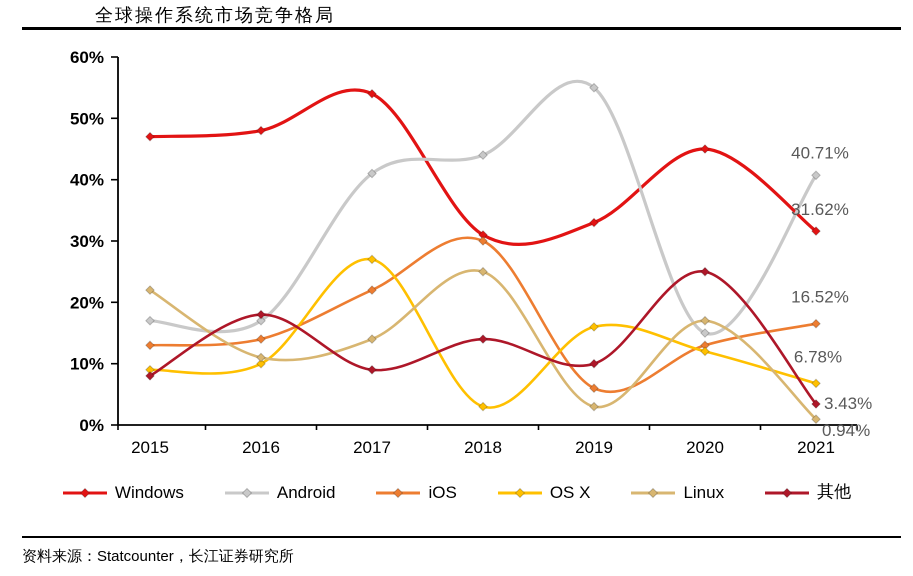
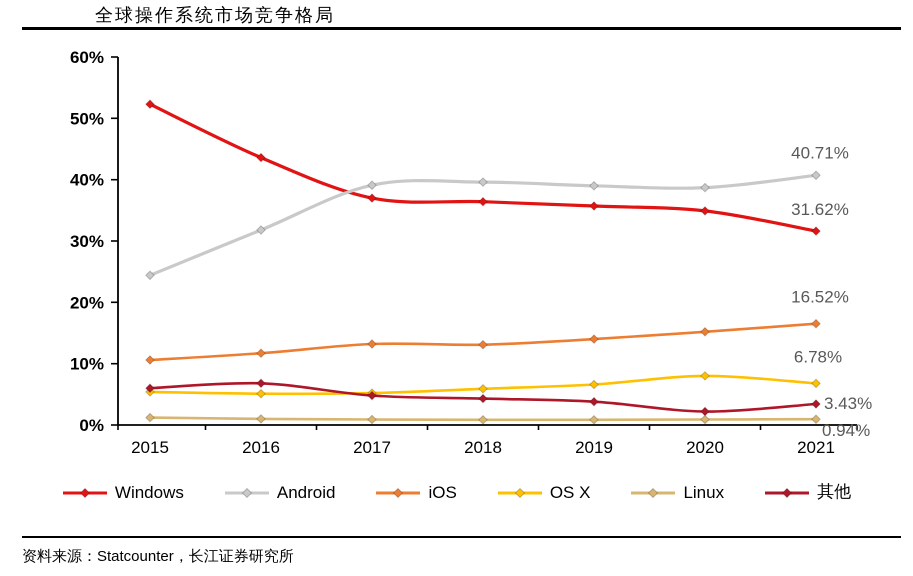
Windows/2015: 47% -> 52%
Android/2015: 17% -> 24%
iOS/2015: 13% -> 11%
OS X/2015: 9% -> 5%
Linux/2015: 22% -> 1%
其他/2015: 8% -> 6%
Windows/2016: 48% -> 44%
Android/2016: 17% -> 32%
iOS/2016: 14% -> 12%
OS X/2016: 10% -> 5%
Linux/2016: 11% -> 1%
其他/2016: 18% -> 7%
Windows/2017: 54% -> 37%
Android/2017: 41% -> 39%
iOS/2017: 22% -> 13%
OS X/2017: 27% -> 5%
Linux/2017: 14% -> 1%
其他/2017: 9% -> 5%
Windows/2018: 31% -> 36%
Android/2018: 44% -> 40%
iOS/2018: 30% -> 13%
OS X/2018: 3% -> 6%
Linux/2018: 25% -> 1%
其他/2018: 14% -> 4%
Windows/2019: 33% -> 36%
Android/2019: 55% -> 39%
iOS/2019: 6% -> 14%
OS X/2019: 16% -> 7%
Linux/2019: 3% -> 1%
其他/2019: 10% -> 4%
Windows/2020: 45% -> 35%
Android/2020: 15% -> 39%
iOS/2020: 13% -> 15%
OS X/2020: 12% -> 8%
Linux/2020: 17% -> 1%
其他/2020: 25% -> 2%
